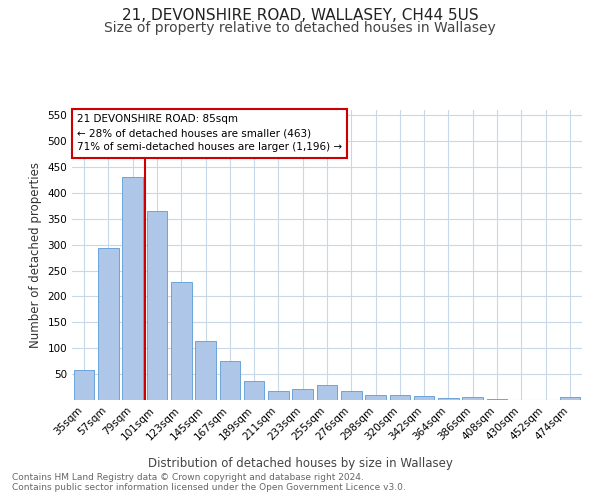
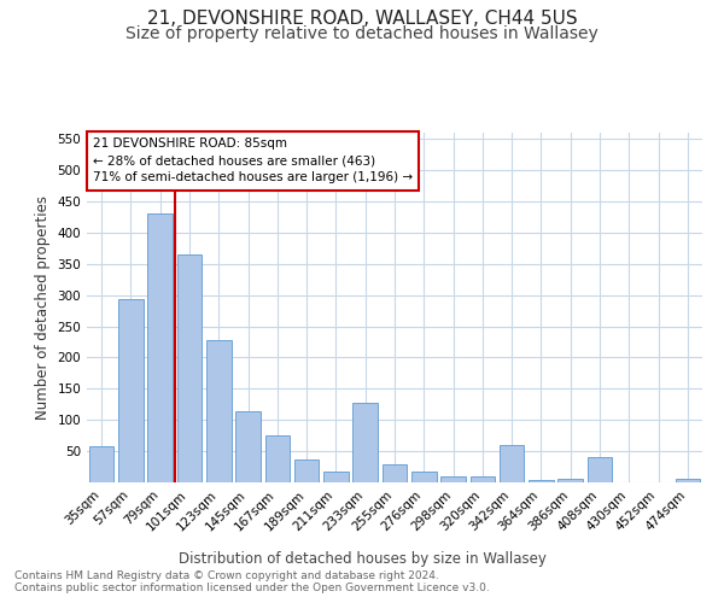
233sqm: 22 -> 128
342sqm: 8 -> 60
408sqm: 1 -> 40
